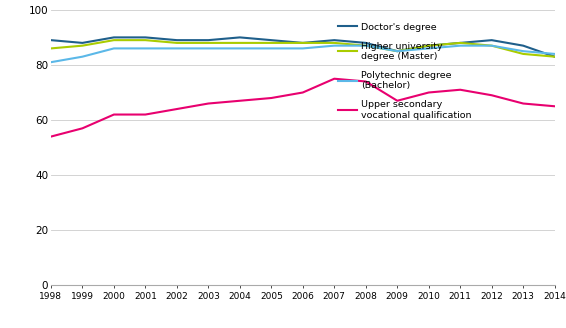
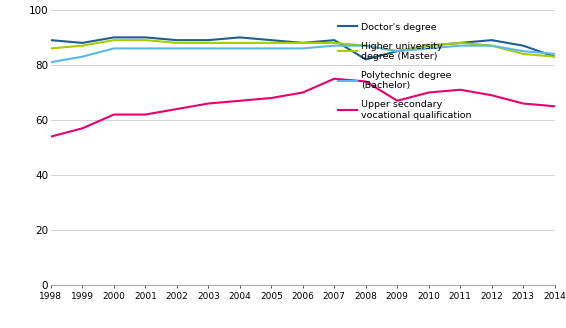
Doctor's degree/2008: 88 -> 82
